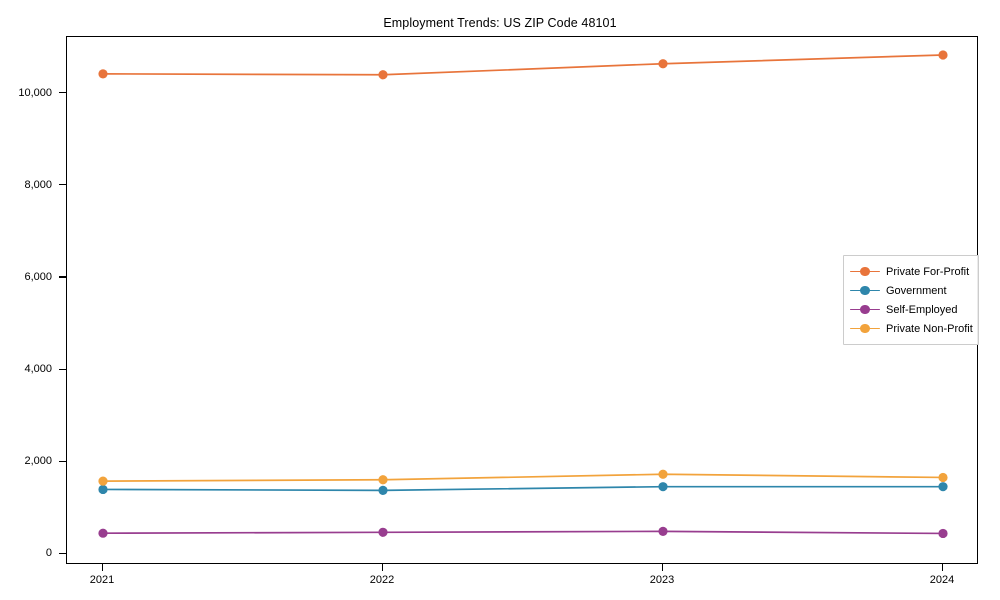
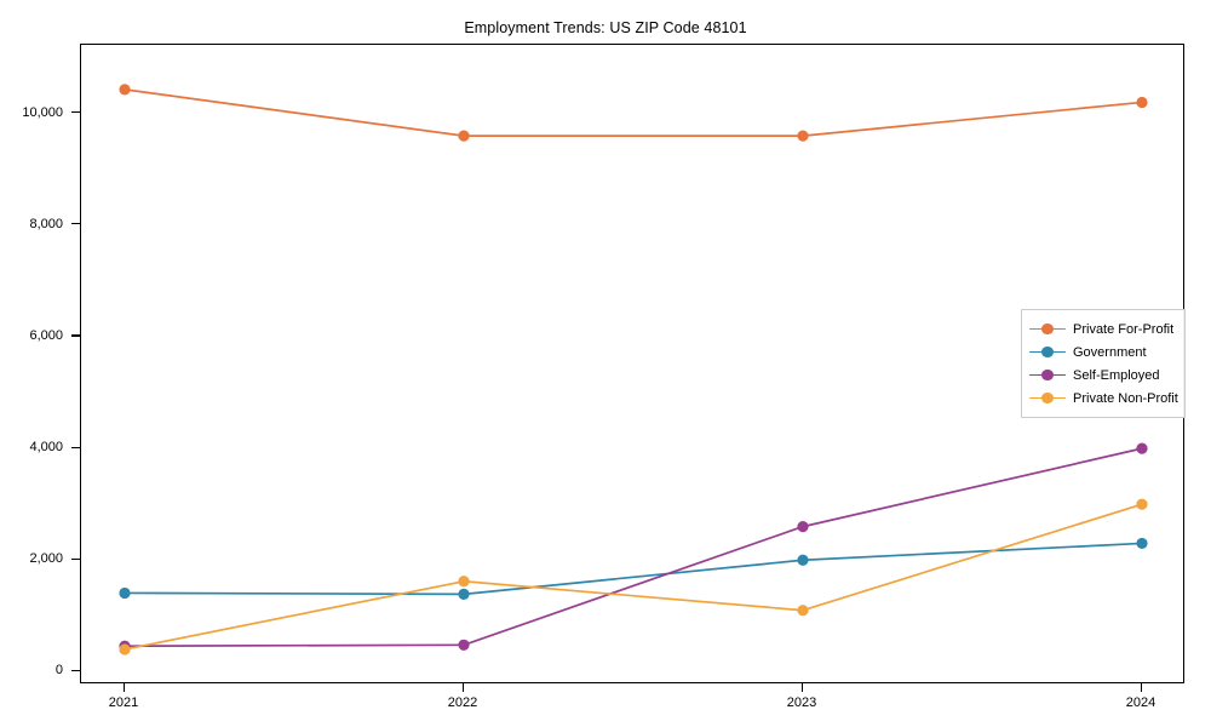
Private Non-Profit/2021: 1600 -> 400
Private For-Profit/2022: 10400 -> 9600
Private For-Profit/2023: 10600 -> 9600
Government/2023: 1500 -> 2000
Self-Employed/2023: 500 -> 2600
Private Non-Profit/2023: 1700 -> 1100
Private For-Profit/2024: 10800 -> 10200
Government/2024: 1500 -> 2300
Self-Employed/2024: 500 -> 4000
Private Non-Profit/2024: 1700 -> 3000
